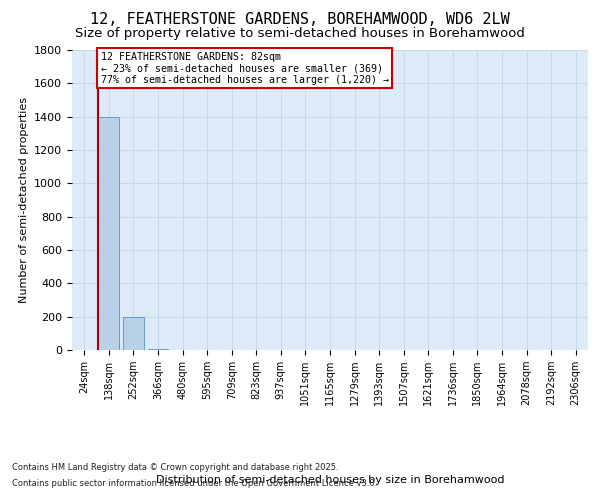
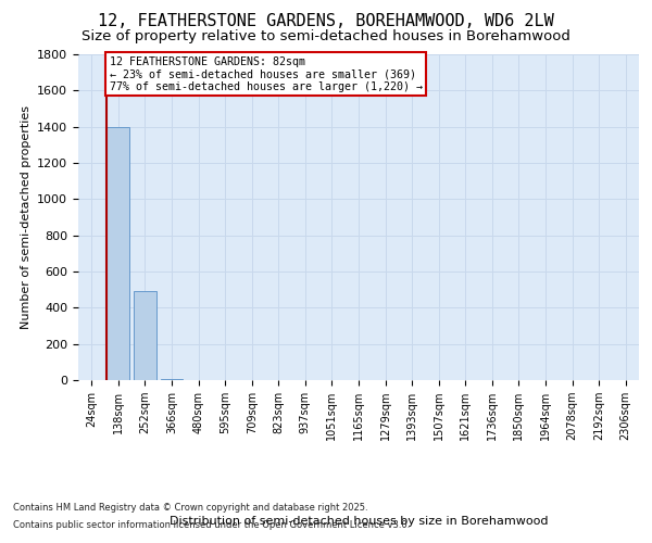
252sqm: 200 -> 490
